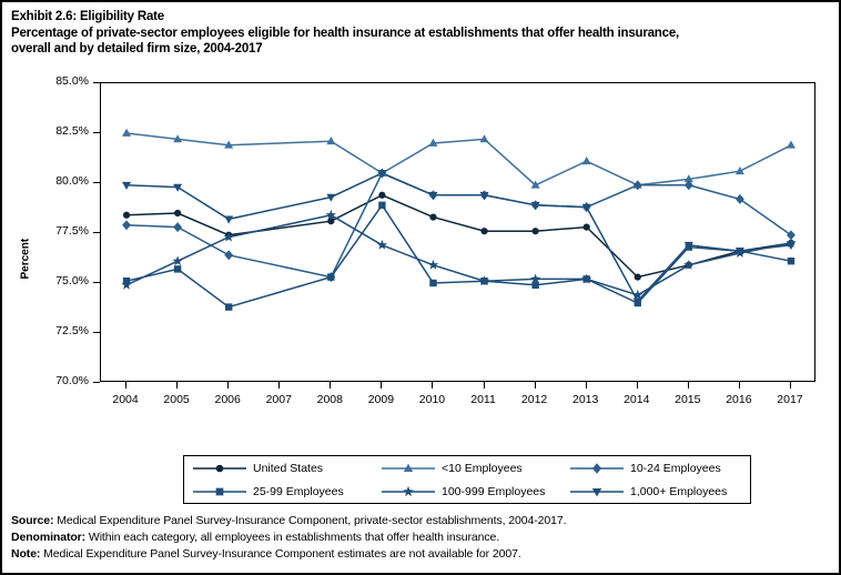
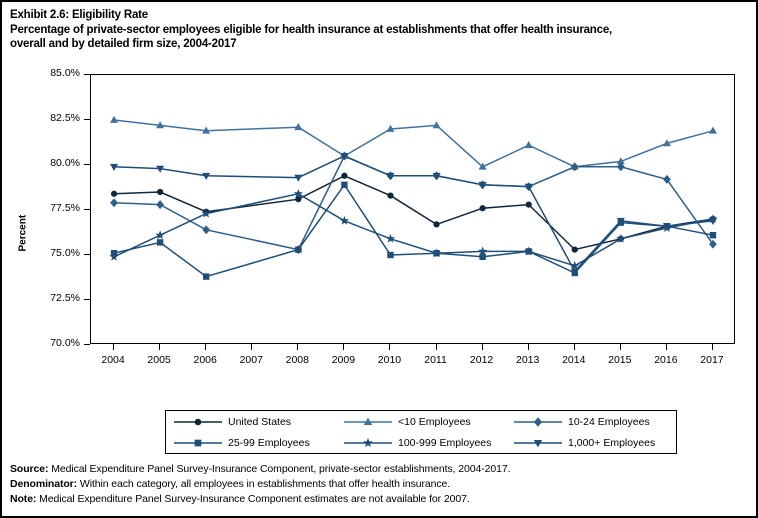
1,000+ Employees/2006: 78.2% -> 79.4%
United States/2011: 77.6% -> 76.7%
<10 Employees/2016: 80.6% -> 81.2%
10-24 Employees/2017: 77.4% -> 75.6%
